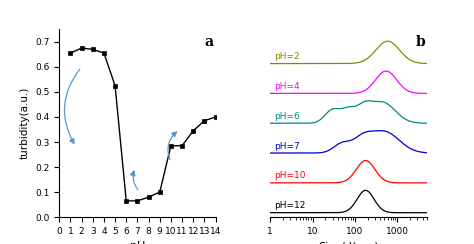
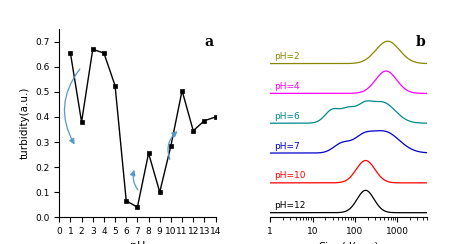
2: 0.675 -> 0.380
7: 0.065 -> 0.040
8: 0.080 -> 0.255
11: 0.285 -> 0.505
